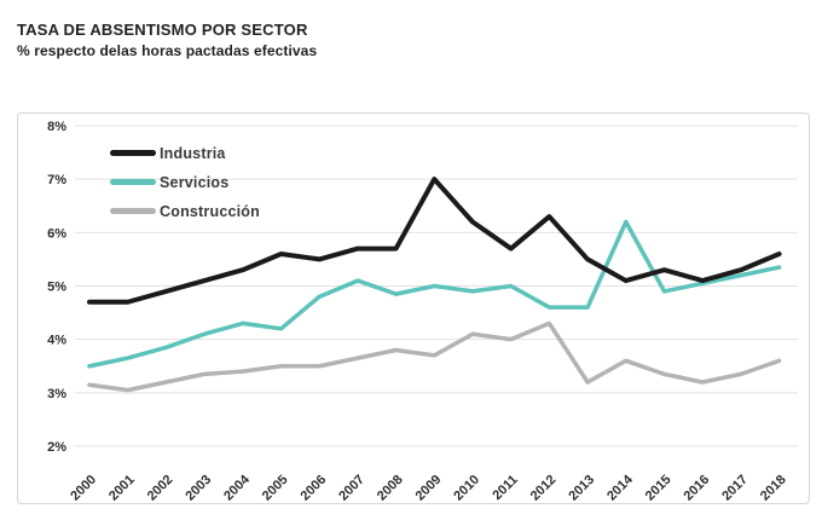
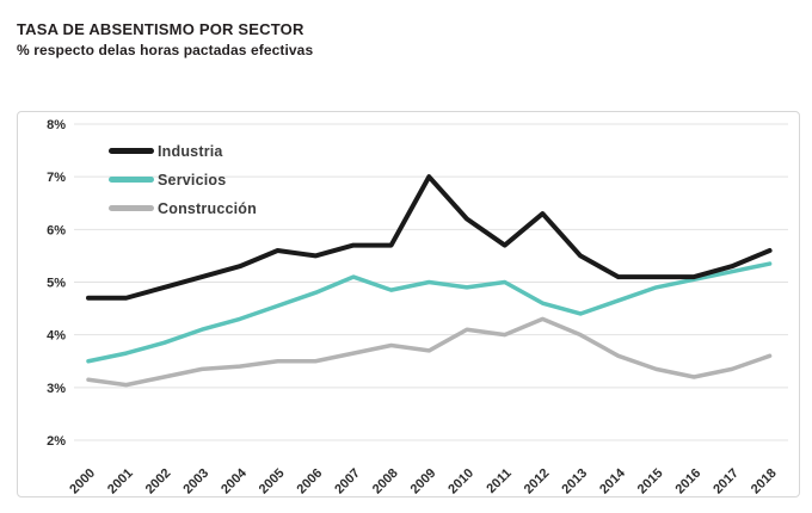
Servicios/2005: 4.2% -> 4.5%
Servicios/2013: 4.6% -> 4.4%
Construcción/2013: 3.2% -> 4.0%
Servicios/2014: 6.2% -> 4.7%
Industria/2015: 5.3% -> 5.1%
